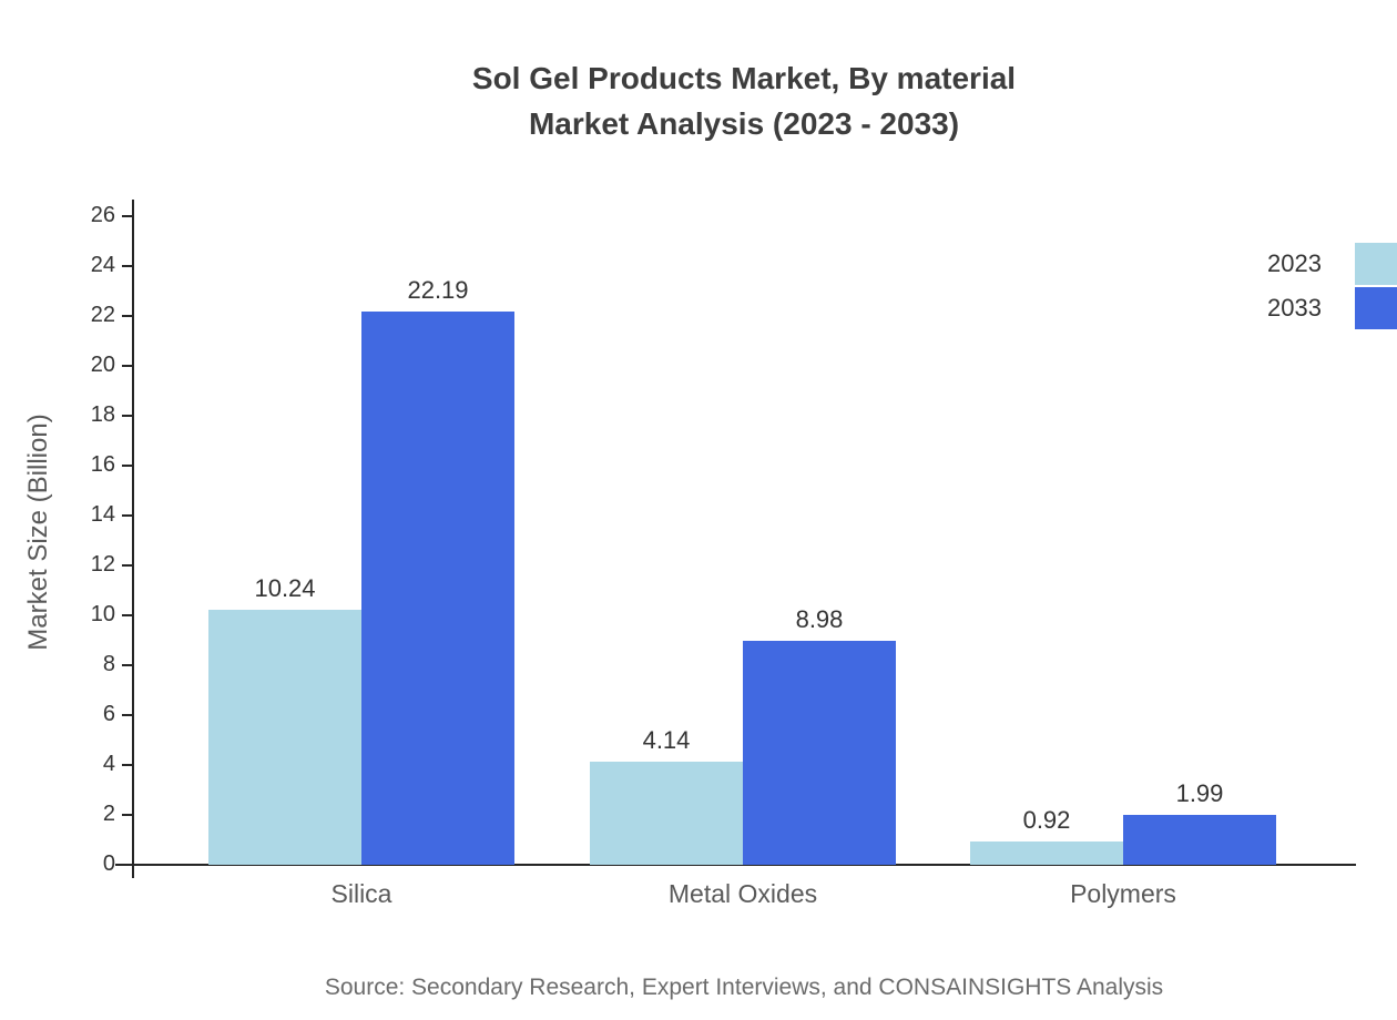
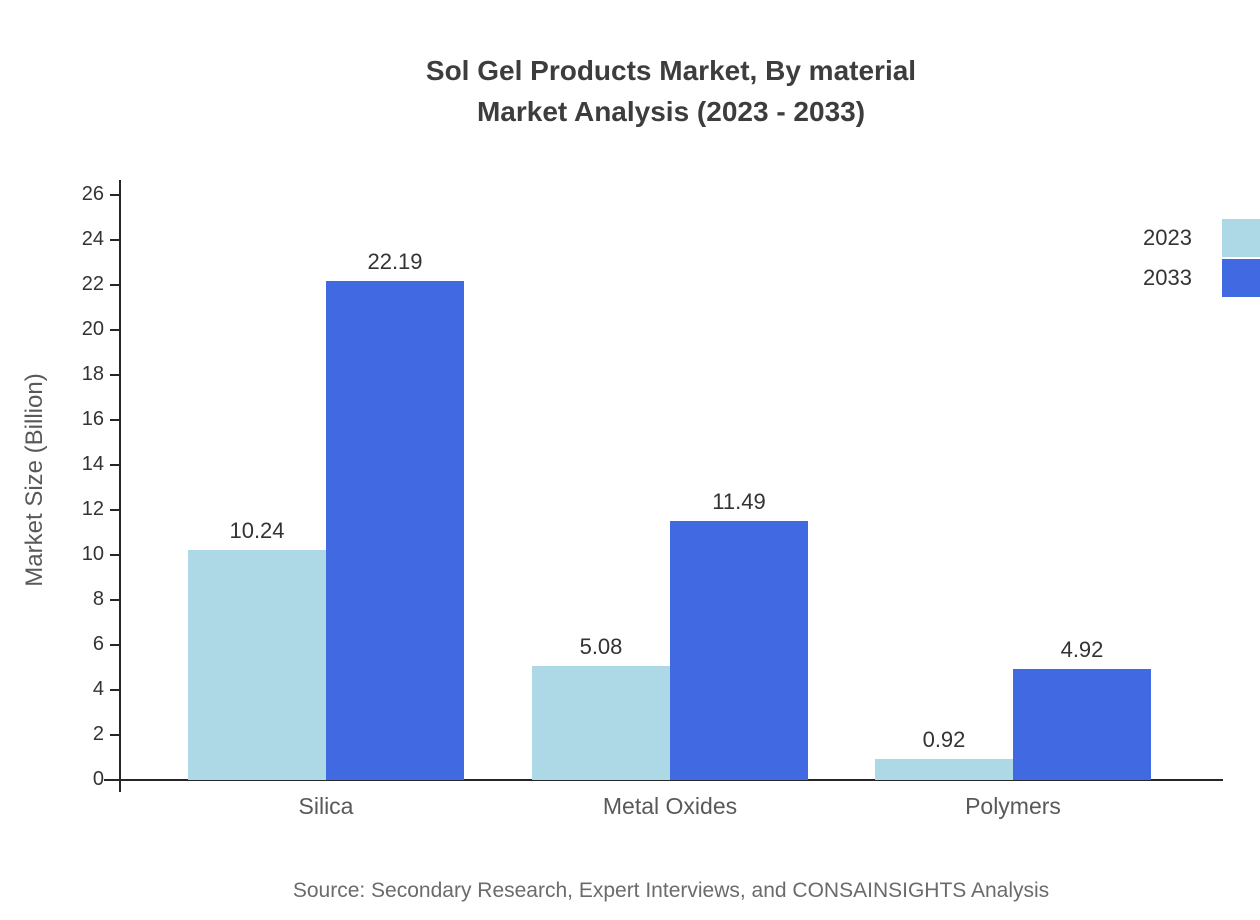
2023/Metal Oxides: 4.14 -> 5.08
2033/Metal Oxides: 8.98 -> 11.49
2033/Polymers: 1.99 -> 4.92
